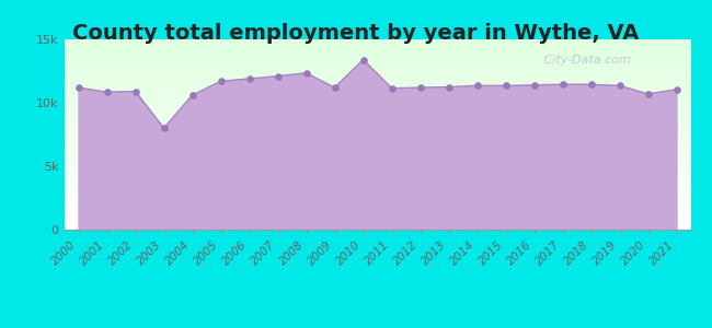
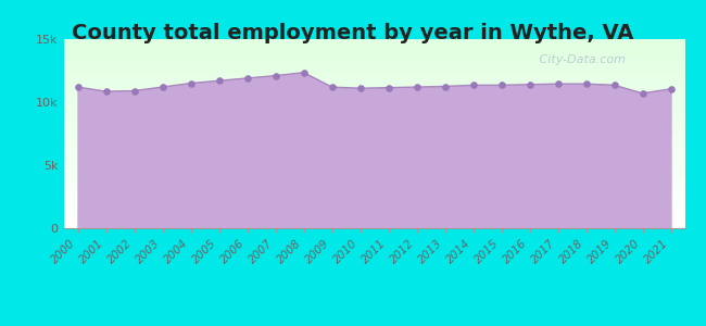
2003: 8.0k -> 11.2k
2004: 10.6k -> 11.5k
2010: 13.4k -> 11.1k
